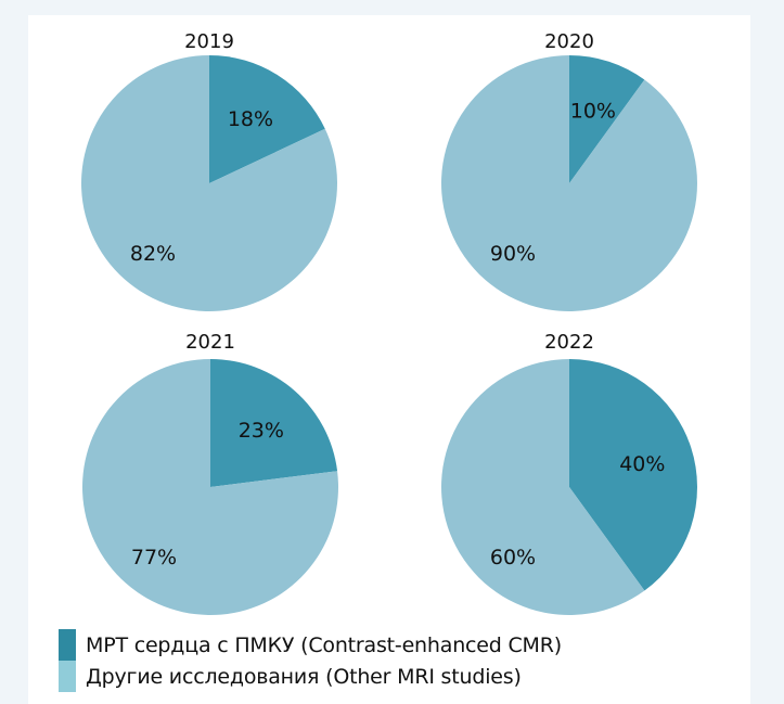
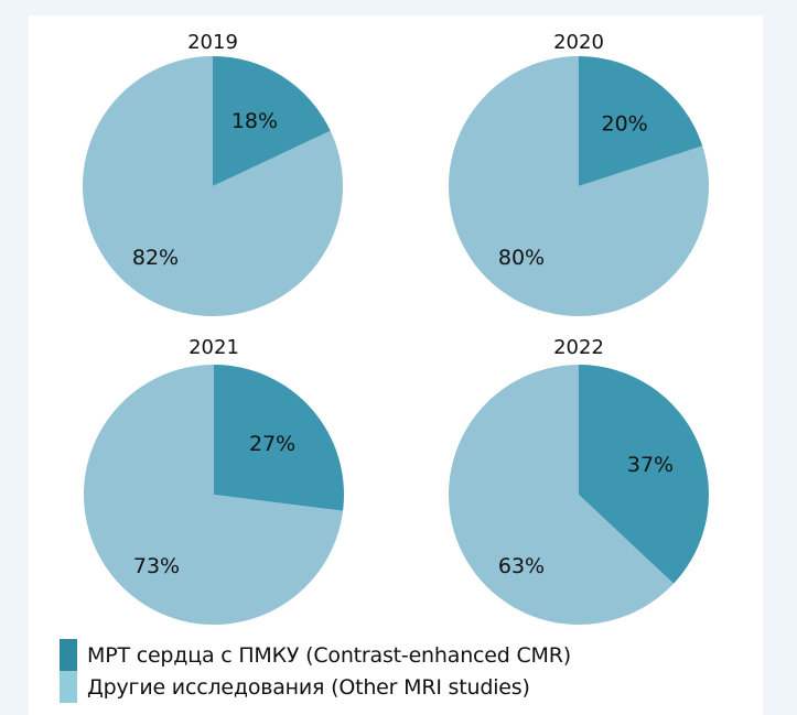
2020/МРТ сердца с ПМКУ (Contrast-enhanced CMR): 10% -> 20%
2020/Другие исследования (Other MRI studies): 90% -> 80%
2021/МРТ сердца с ПМКУ (Contrast-enhanced CMR): 23% -> 27%
2021/Другие исследования (Other MRI studies): 77% -> 73%
2022/МРТ сердца с ПМКУ (Contrast-enhanced CMR): 40% -> 37%
2022/Другие исследования (Other MRI studies): 60% -> 63%
